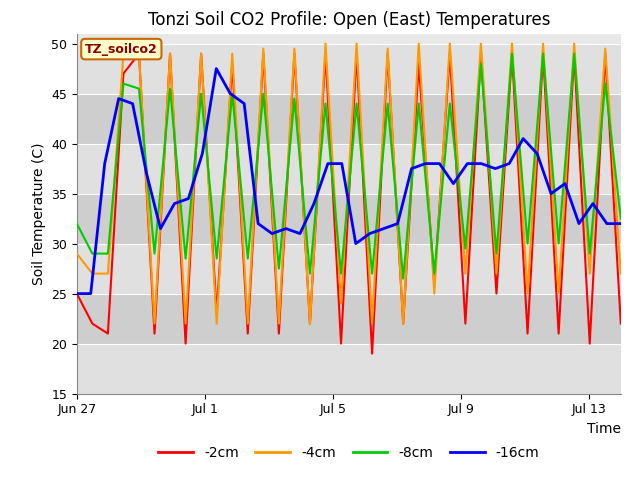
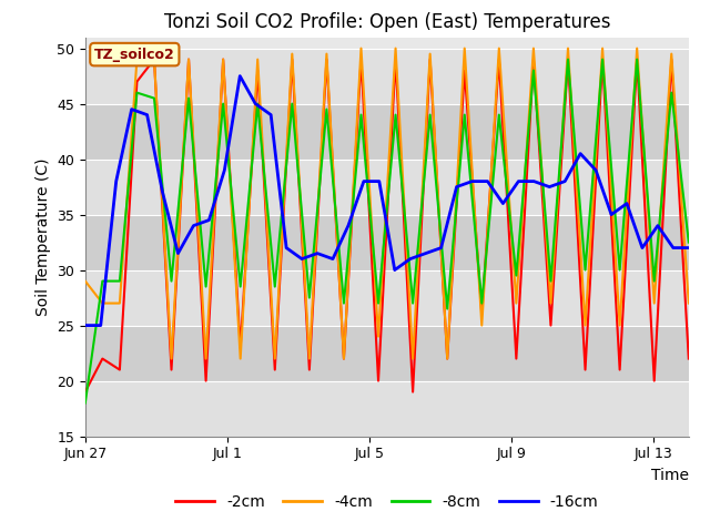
-2cm/Jun 27: 25 -> 19
-8cm/Jun 27: 32.0 -> 18.0
